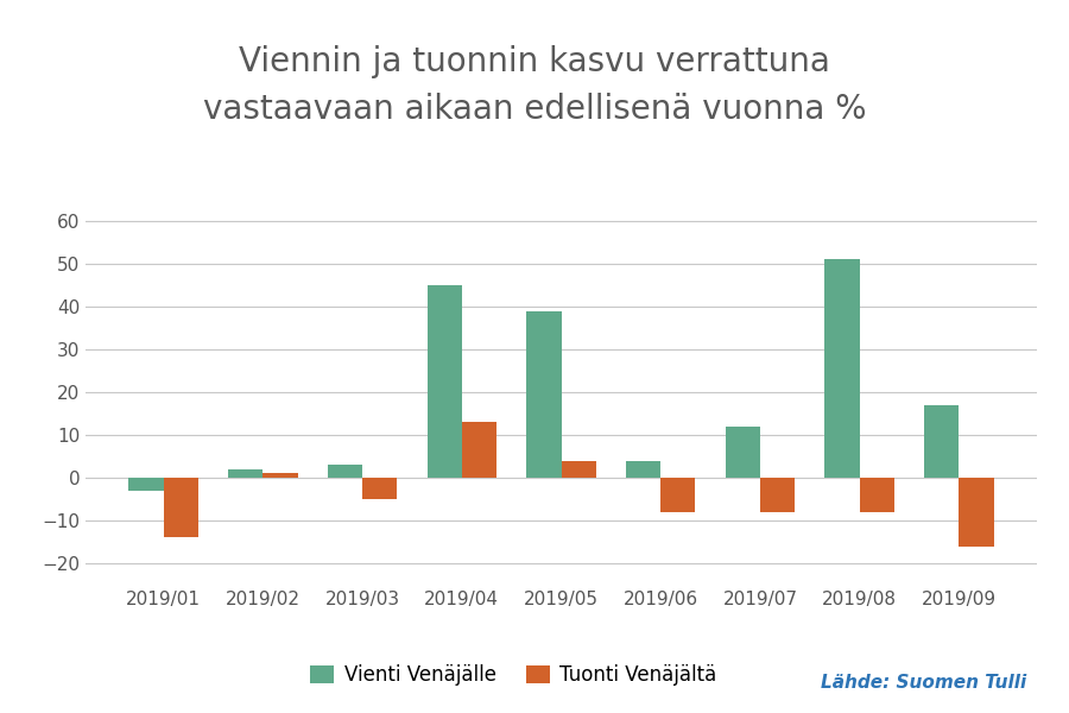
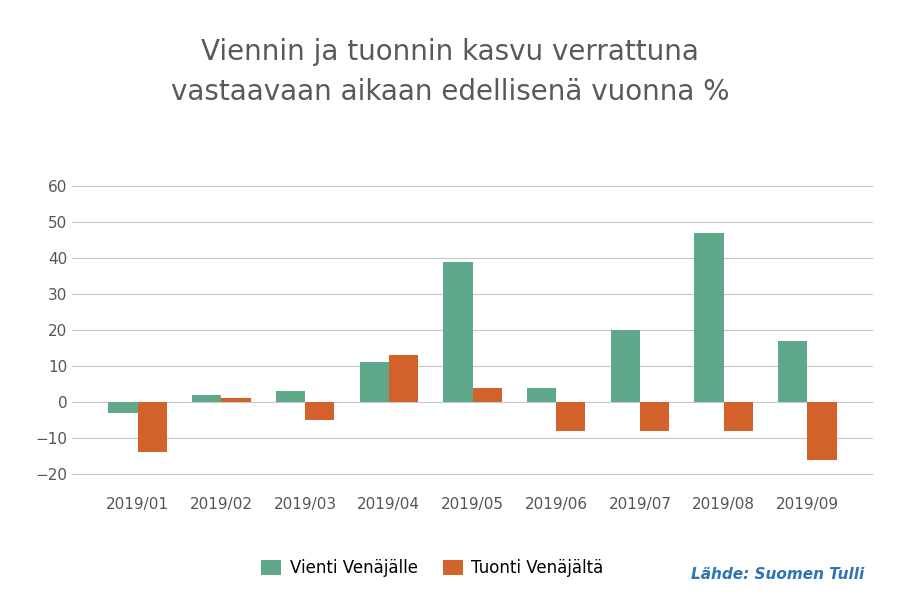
Vienti Venäjälle/2019/04: 45 -> 11
Vienti Venäjälle/2019/07: 12 -> 20
Vienti Venäjälle/2019/08: 51 -> 47
